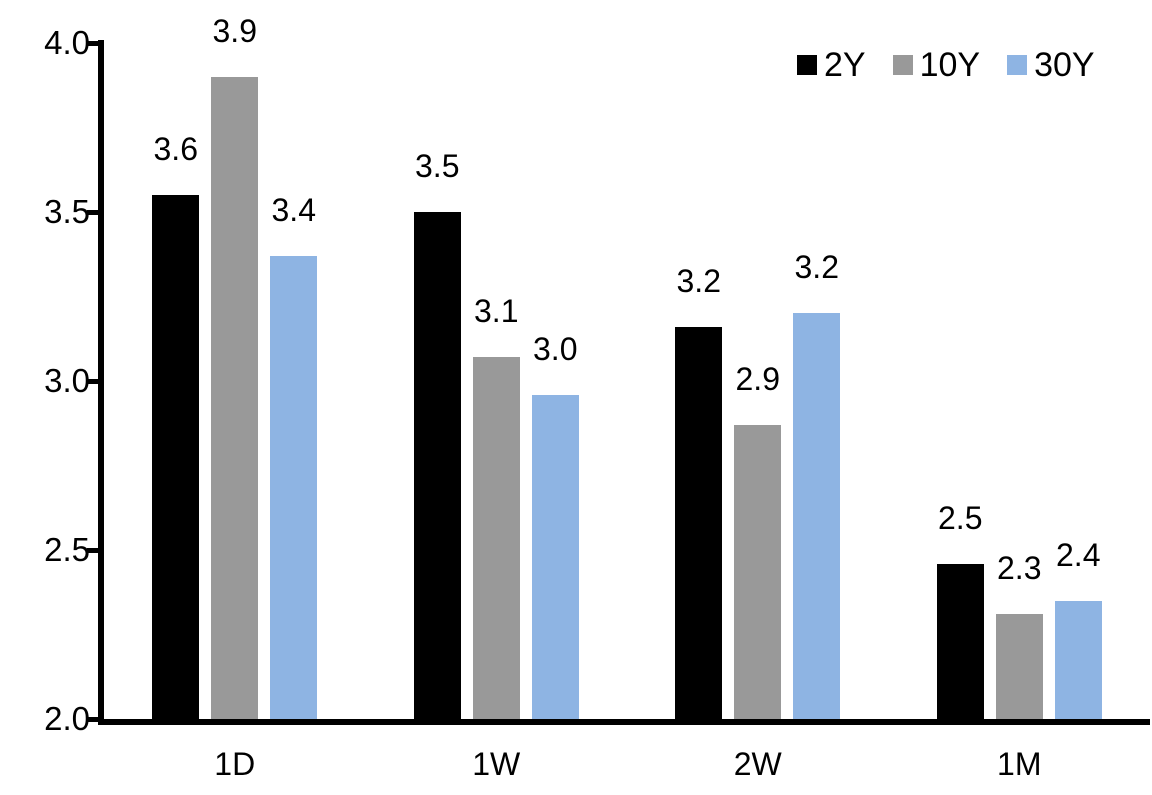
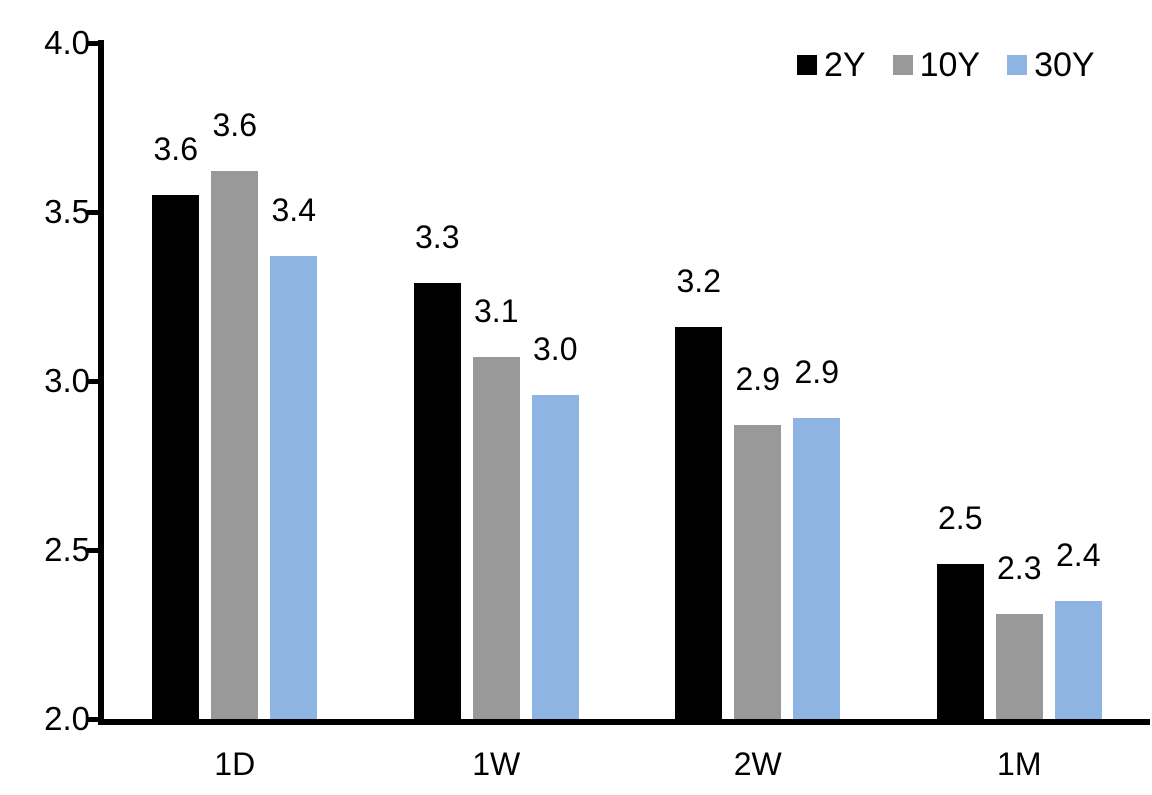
10Y/1D: 3.9 -> 3.6
2Y/1W: 3.5 -> 3.3
30Y/2W: 3.2 -> 2.9
